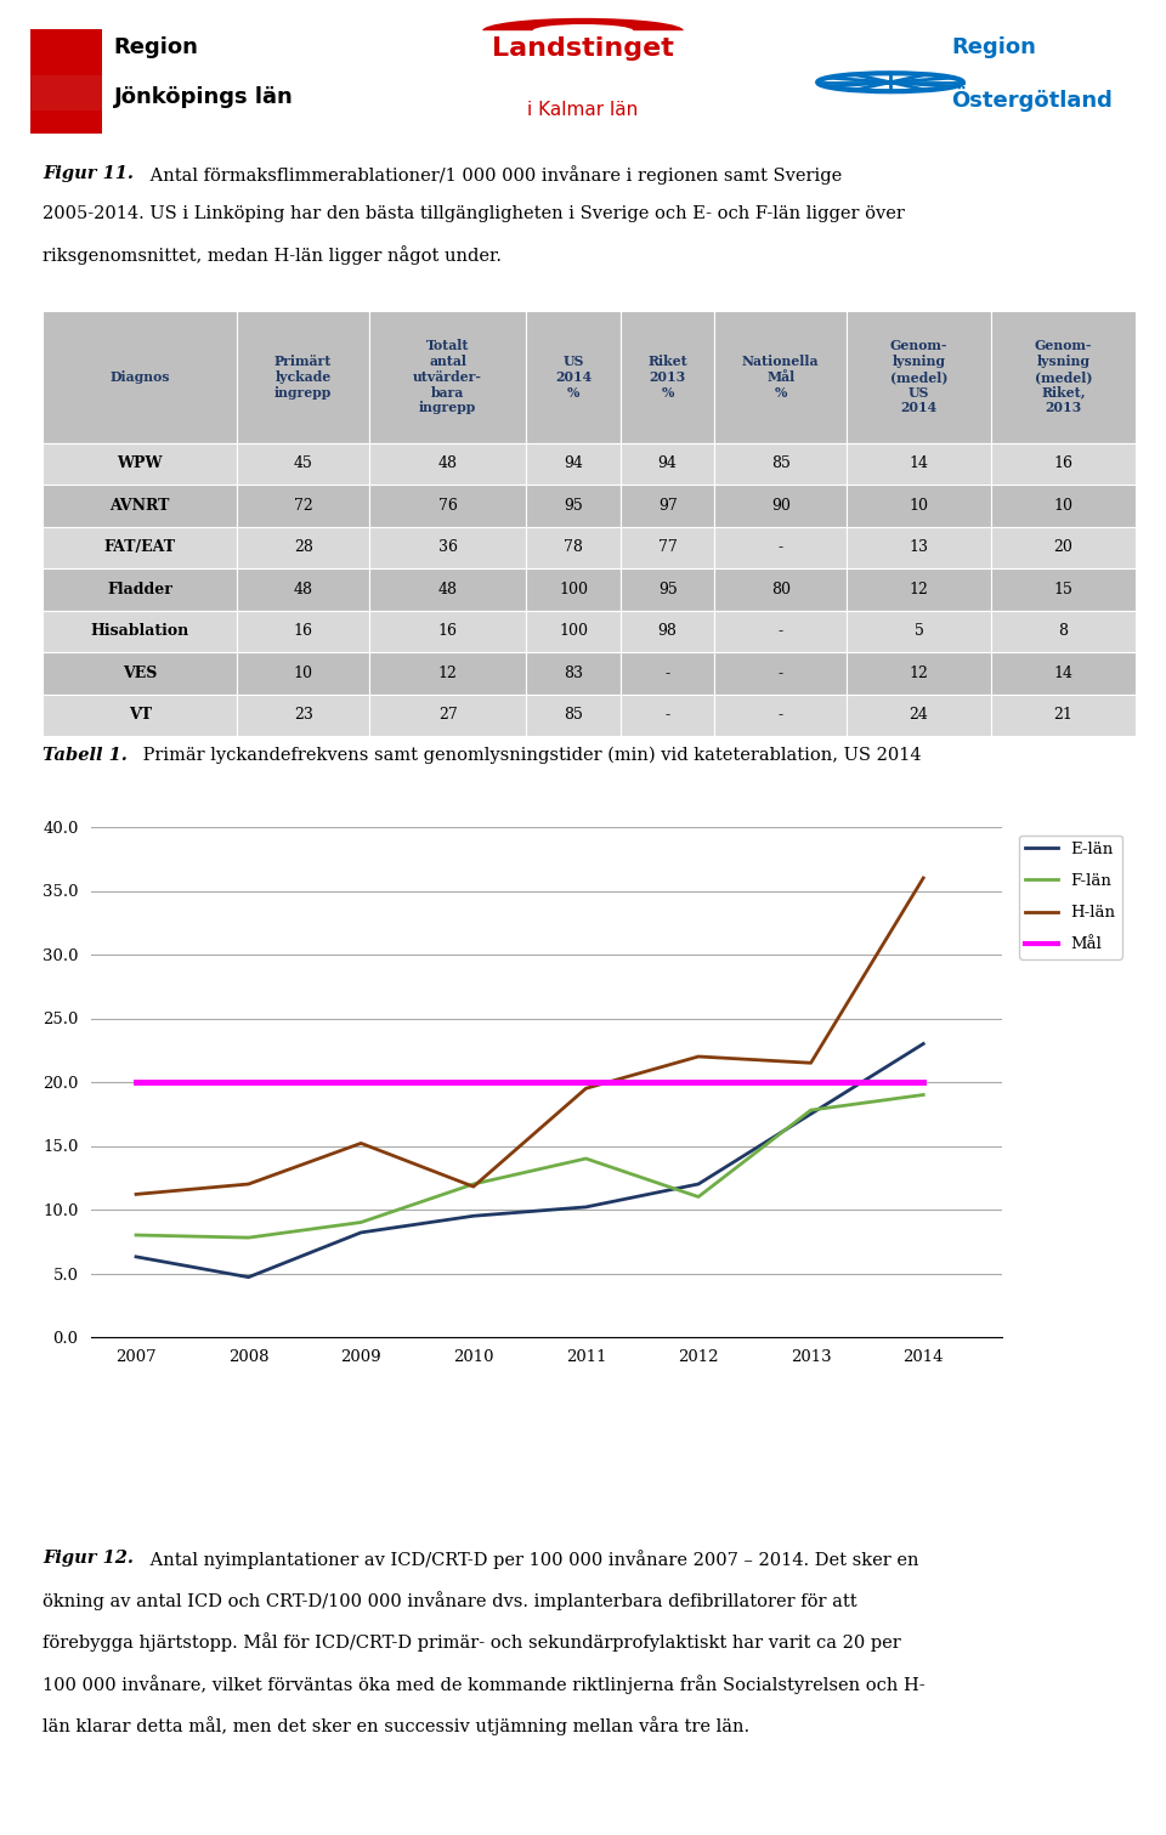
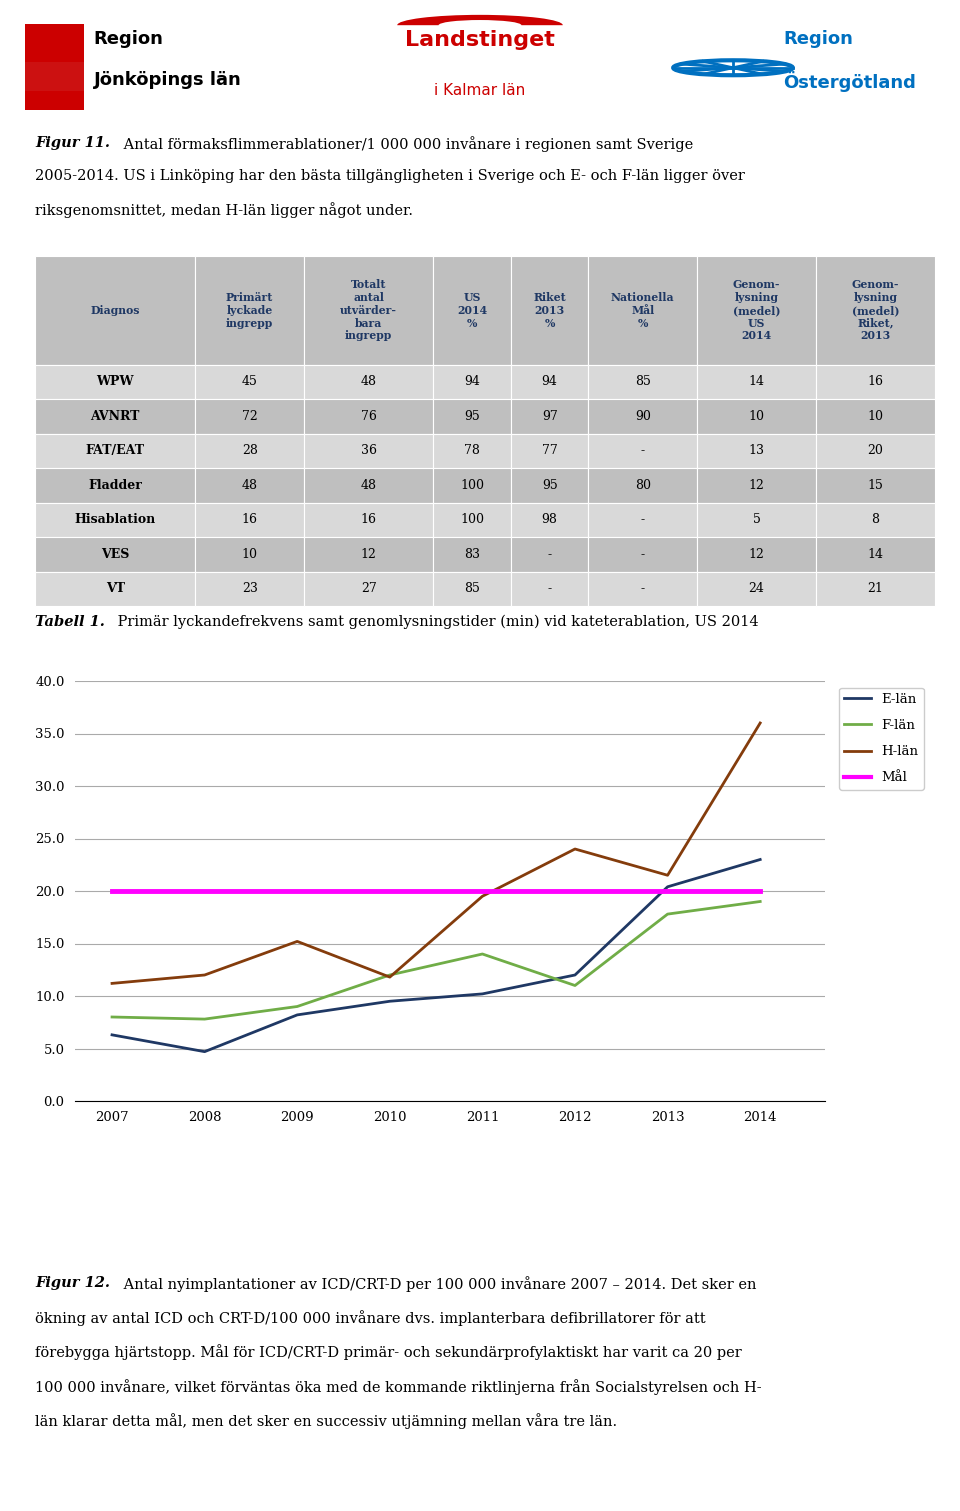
H-län/2012: 22.0 -> 24.0
E-län/2013: 17.5 -> 20.4
